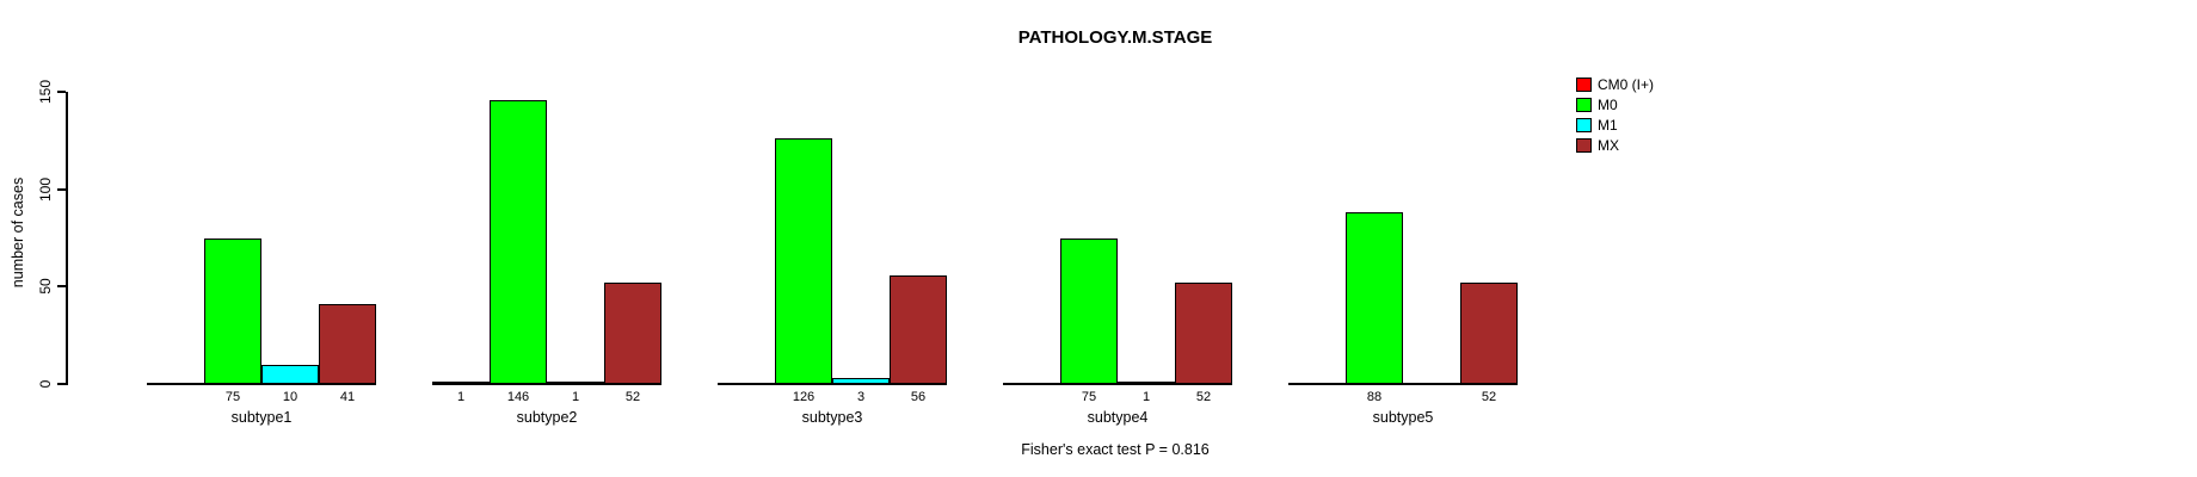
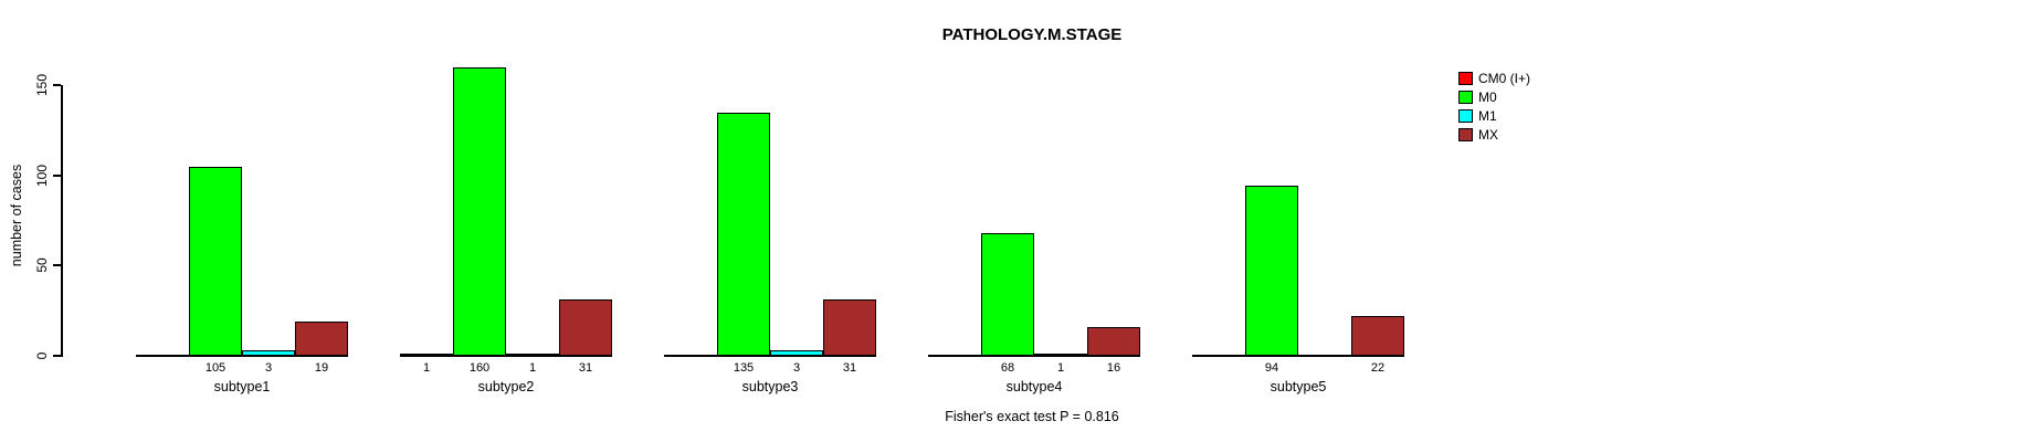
M0/subtype1: 75 -> 105
M1/subtype1: 10 -> 3
MX/subtype1: 41 -> 19
M0/subtype2: 146 -> 160
MX/subtype2: 52 -> 31
M0/subtype3: 126 -> 135
MX/subtype3: 56 -> 31
M0/subtype4: 75 -> 68
MX/subtype4: 52 -> 16
M0/subtype5: 88 -> 94
MX/subtype5: 52 -> 22
